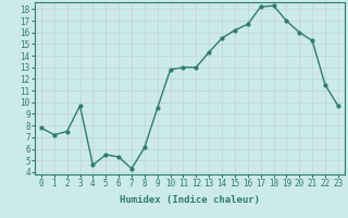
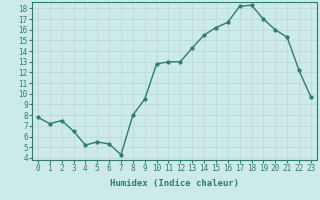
3: 9.7 -> 6.5
4: 4.6 -> 5.2
8: 6.1 -> 8.0
22: 11.5 -> 12.2
